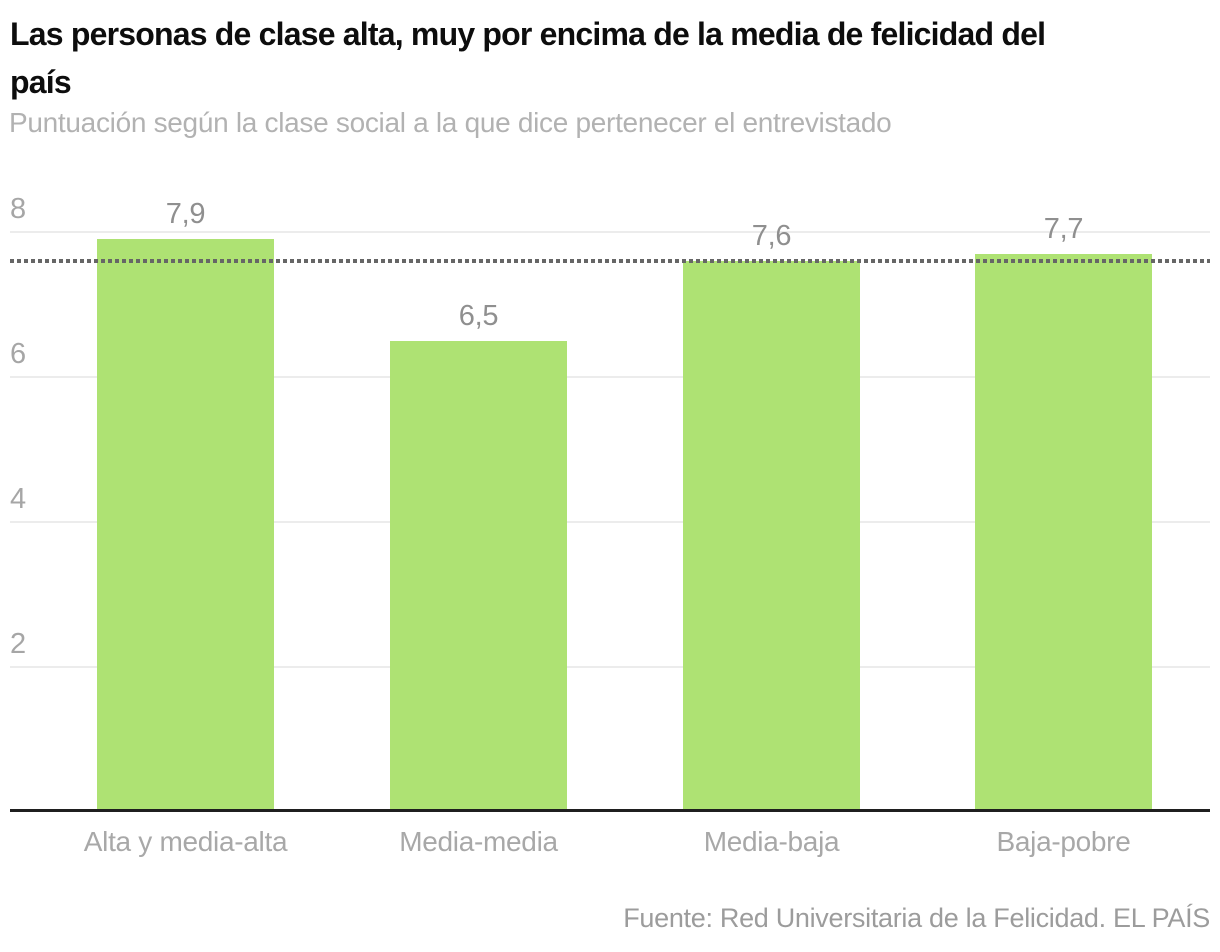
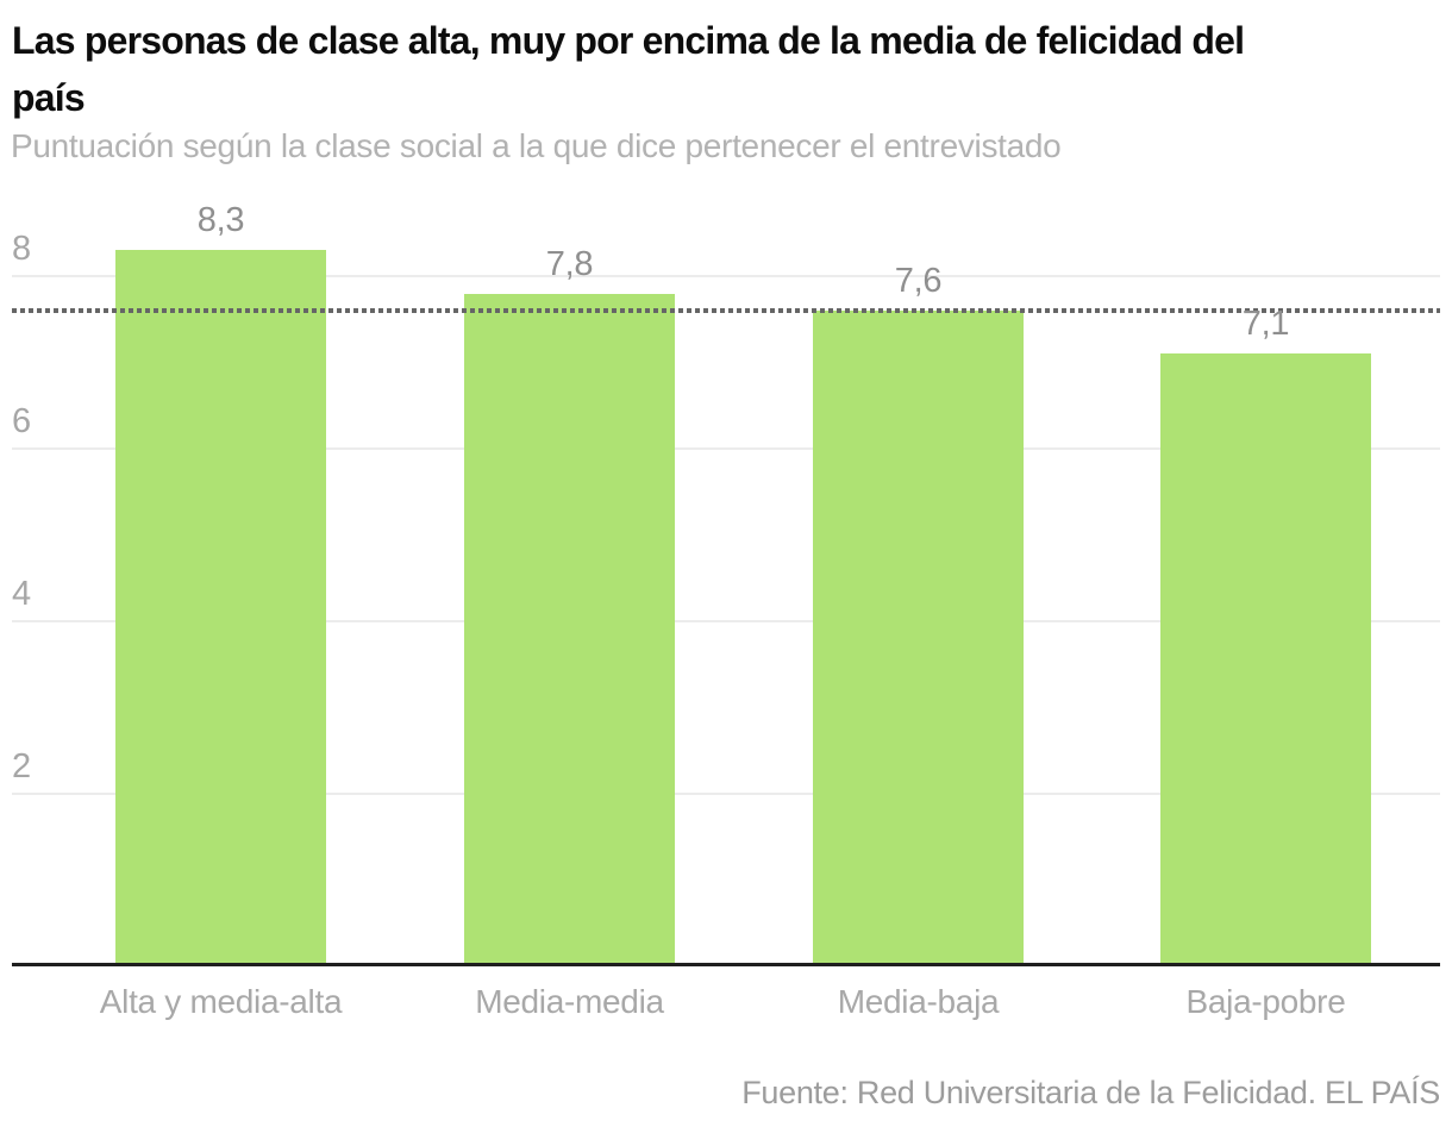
Alta y media-alta: 7,9 -> 8,3
Media-media: 6,5 -> 7,8
Baja-pobre: 7,7 -> 7,1
